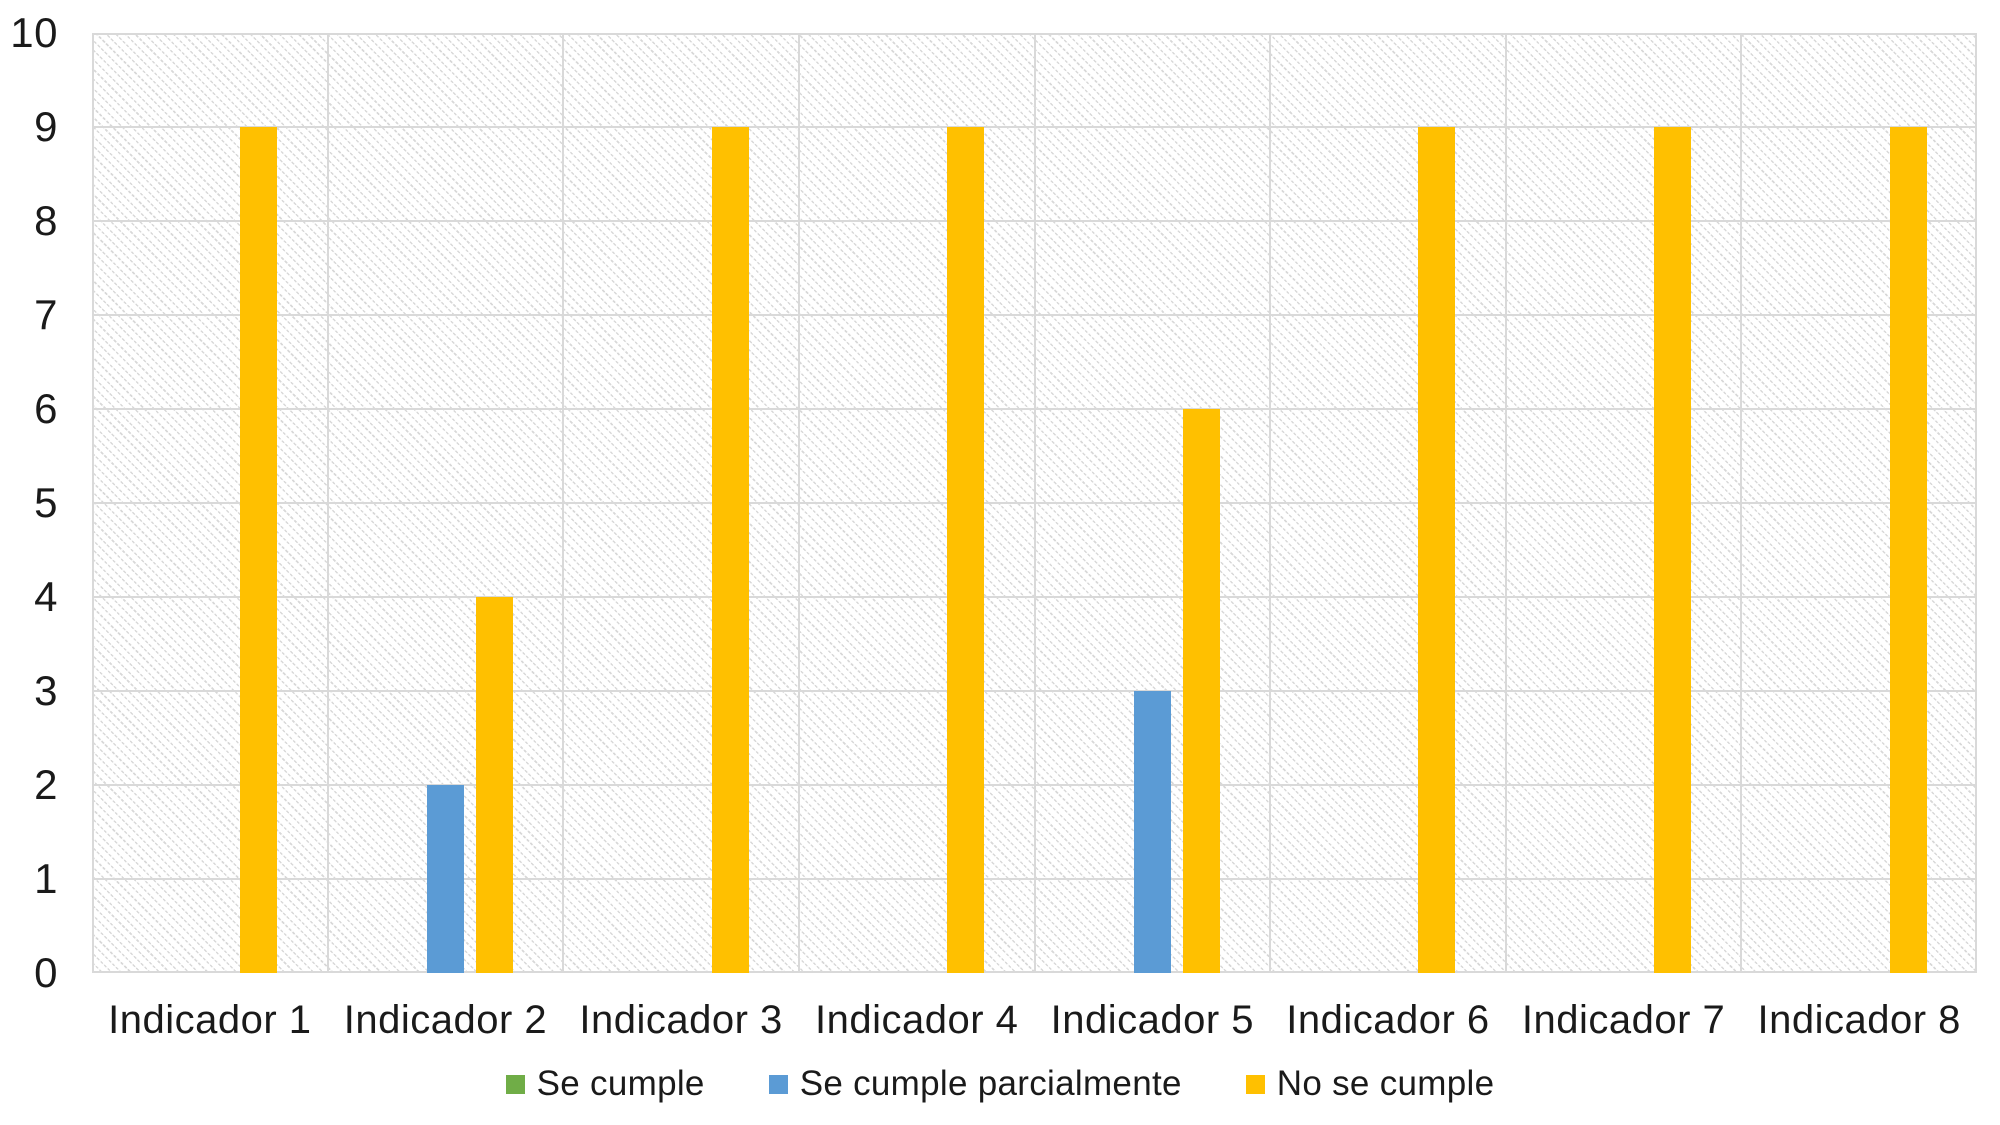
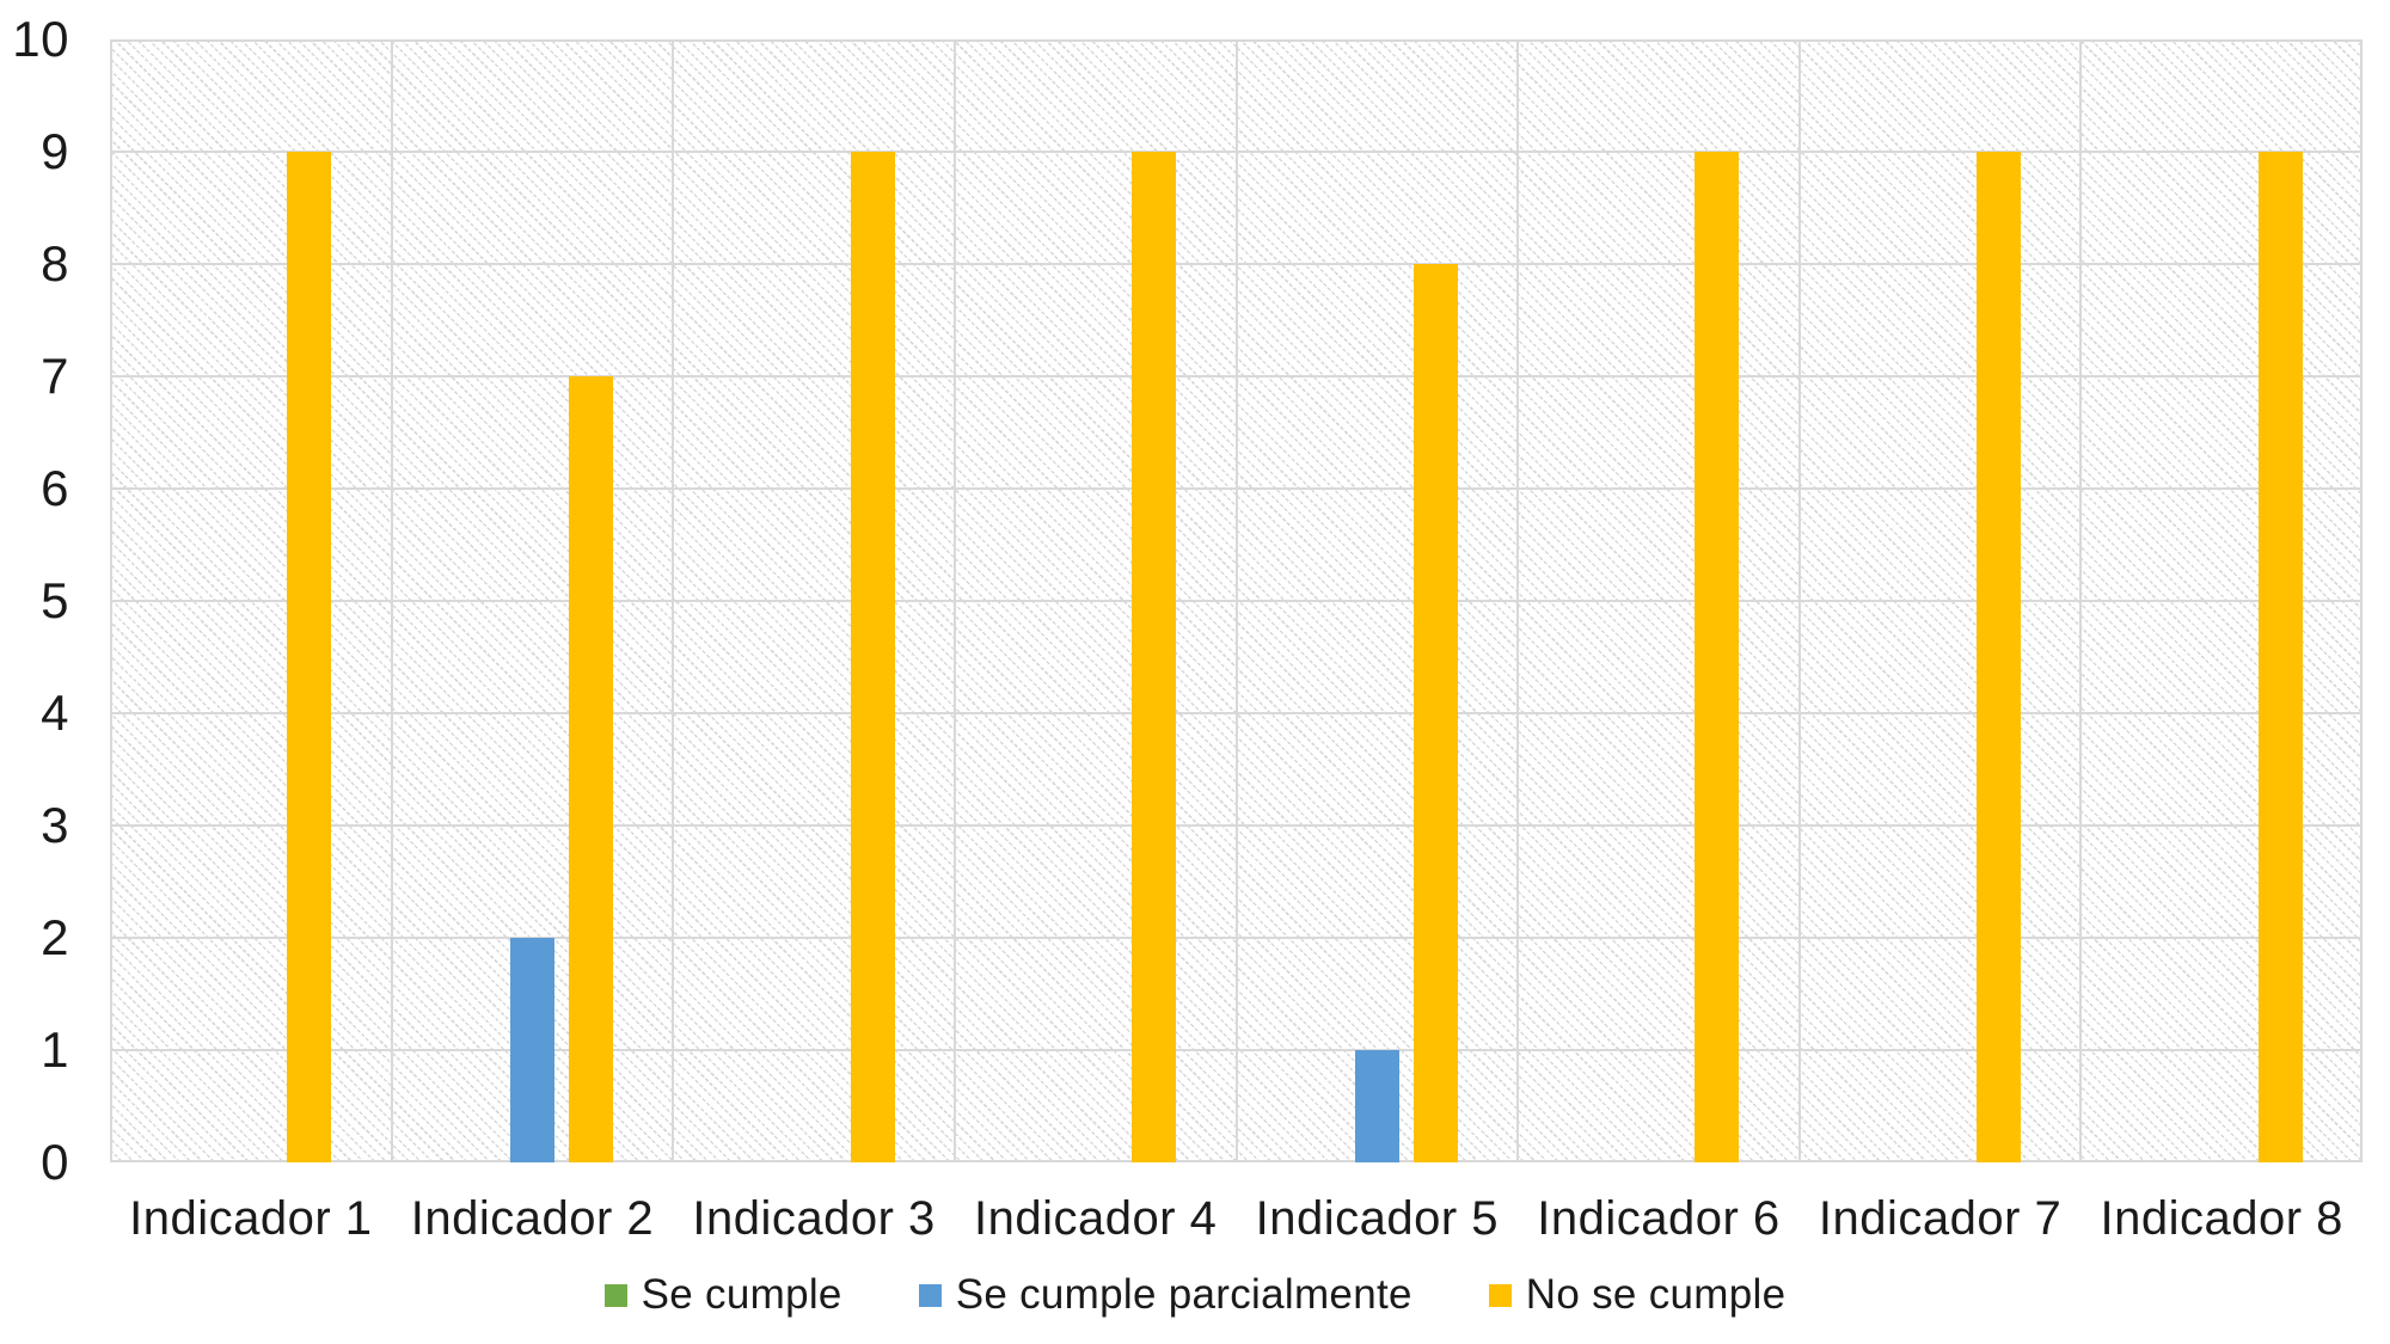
No se cumple/Indicador 2: 4 -> 7
Se cumple parcialmente/Indicador 5: 3 -> 1
No se cumple/Indicador 5: 6 -> 8
